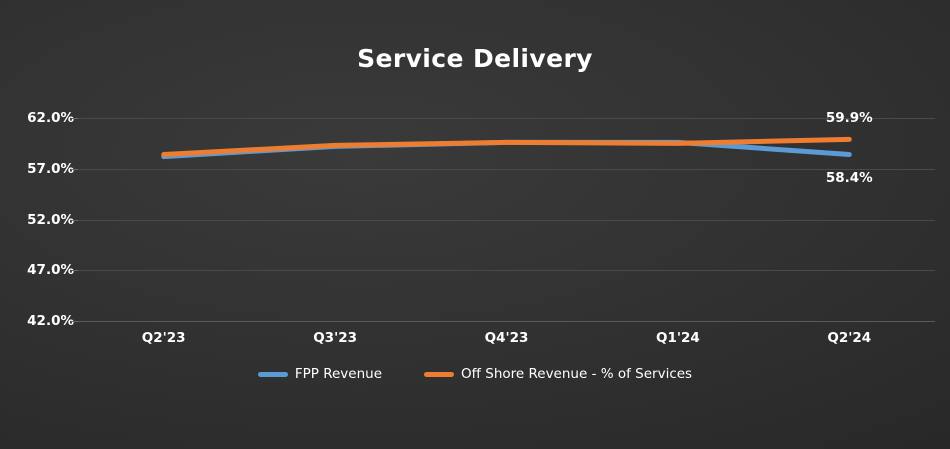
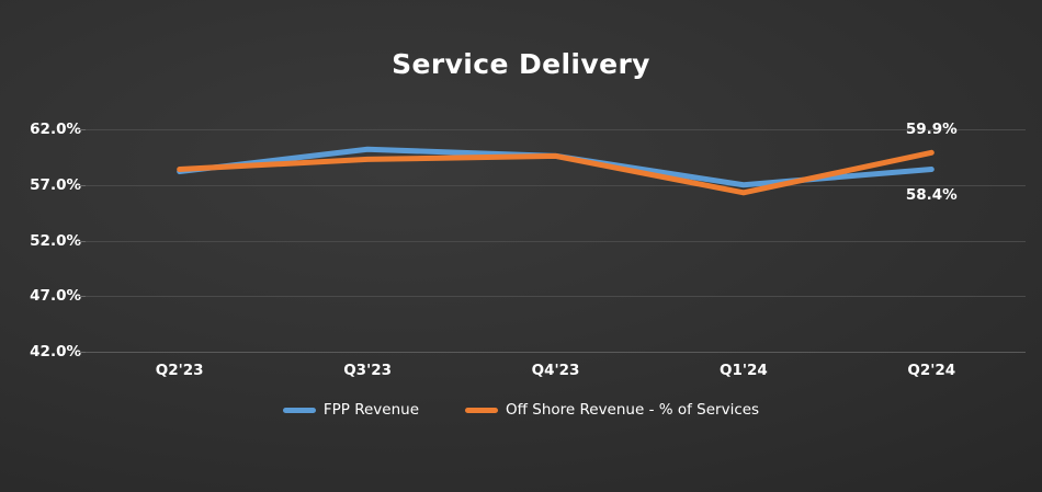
FPP Revenue/Q3'23: 59.2% -> 60.2%
FPP Revenue/Q1'24: 59.6% -> 57.0%
Off Shore Revenue - % of Services/Q1'24: 59.5% -> 56.3%
